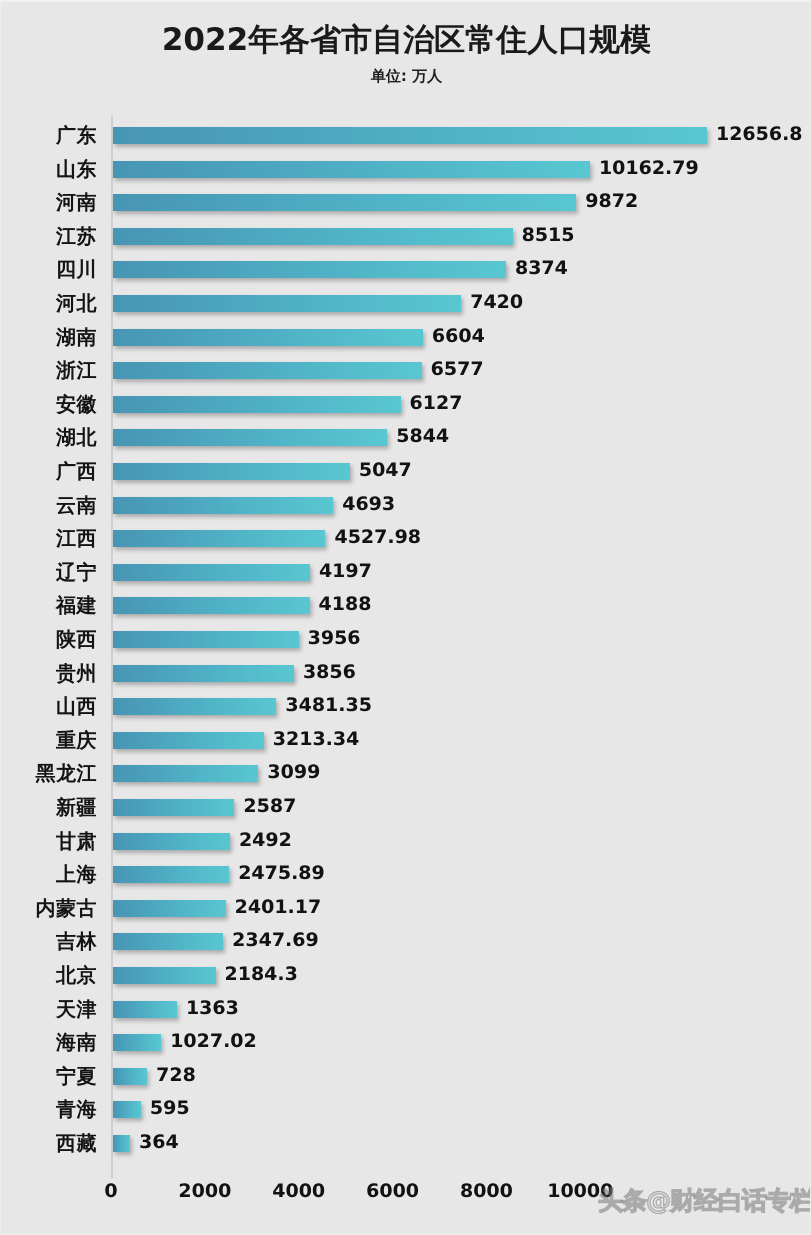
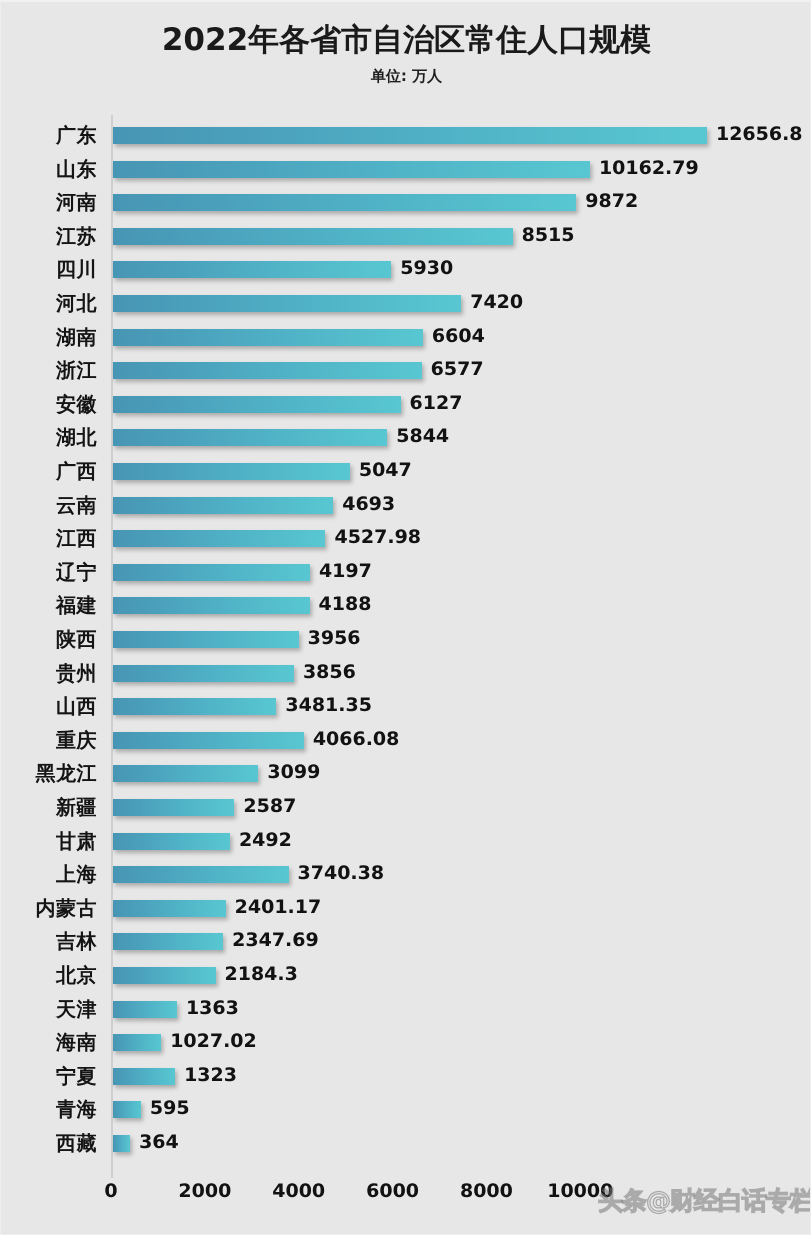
四川: 8374 -> 5930
重庆: 3213.34 -> 4066.08
上海: 2475.89 -> 3740.38
宁夏: 728 -> 1323
